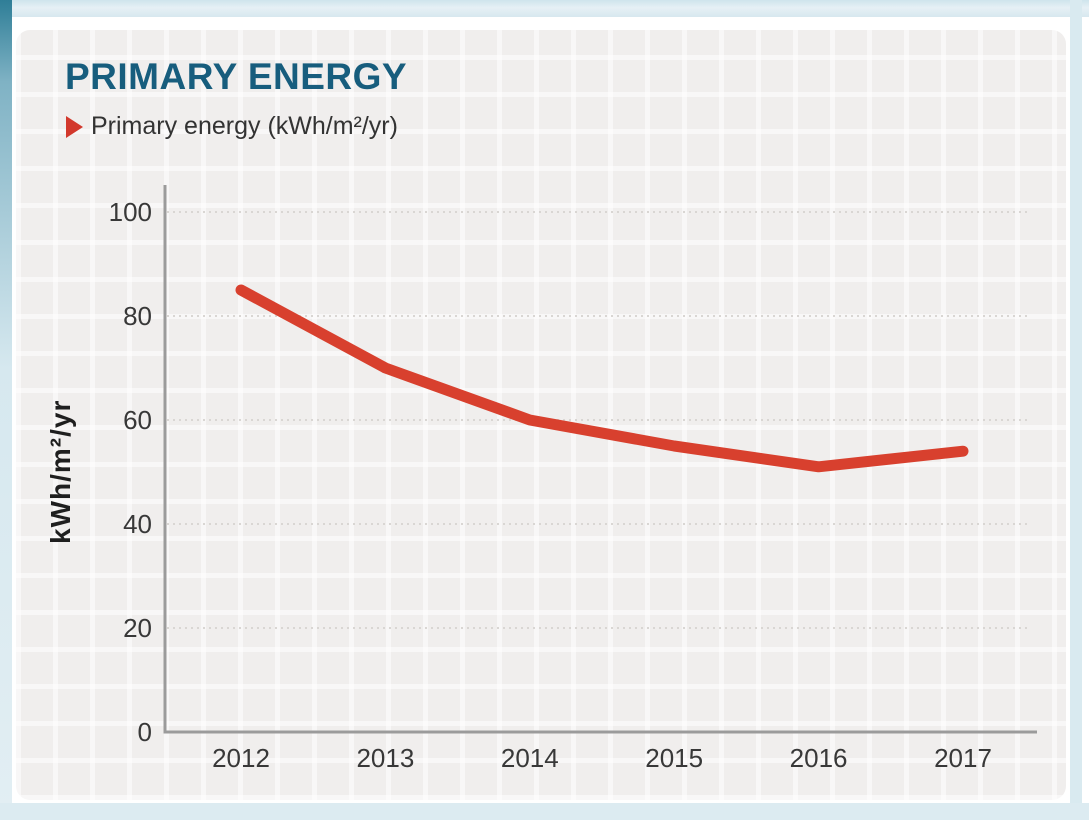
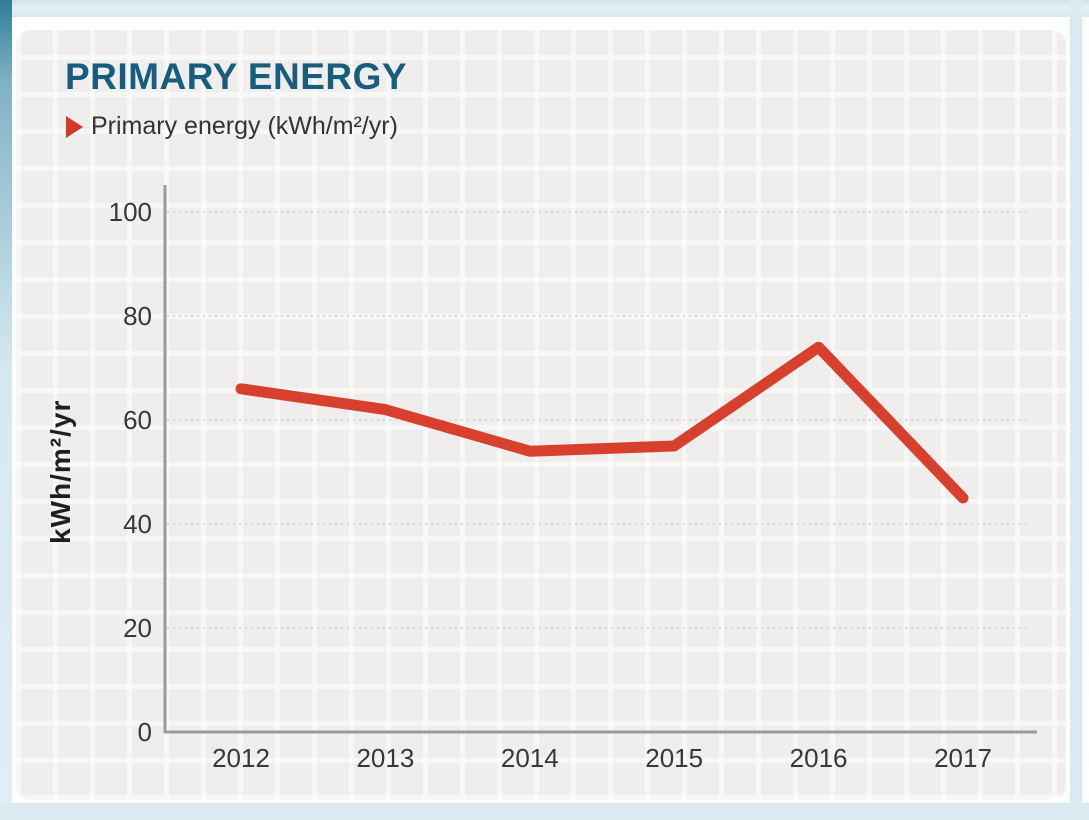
2012: 85 -> 66
2013: 70 -> 62
2014: 60 -> 54
2016: 51 -> 74
2017: 54 -> 45
